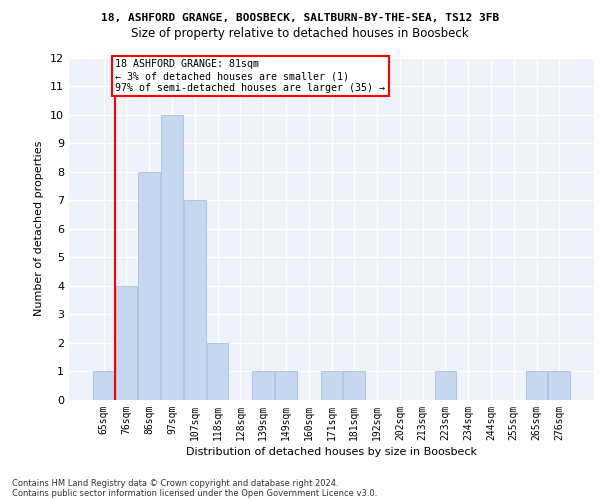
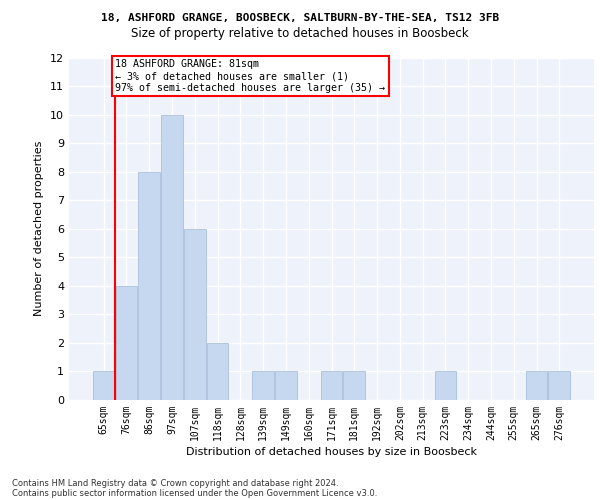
107sqm: 7 -> 6
